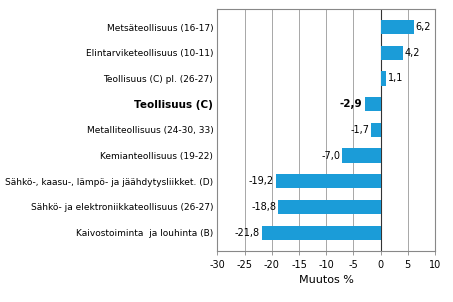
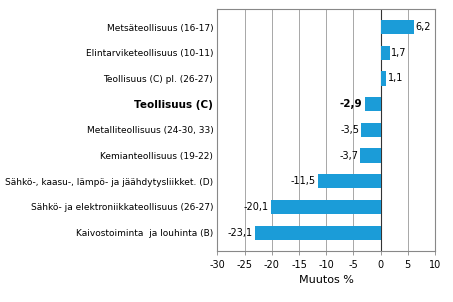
Elintarviketeollisuus (10-11): 4,2 -> 1,7
Metalliteollisuus (24-30, 33): -1,7 -> -3,5
Kemianteollisuus (19-22): -7,0 -> -3,7
Sähkö-, kaasu-, lämpö- ja jäähdytysliikket. (D): -19,2 -> -11,5
Sähkö- ja elektroniikkateollisuus (26-27): -18,8 -> -20,1
Kaivostoiminta ja louhinta (B): -21,8 -> -23,1
